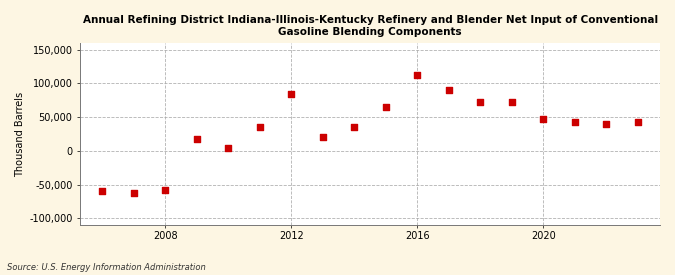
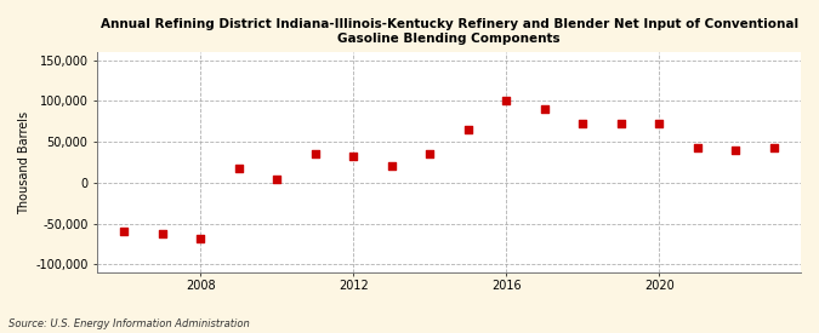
2008: -58,000 -> -68,000
2012: 84,000 -> 32,000
2016: 112,000 -> 100,000
2020: 48,000 -> 73,000
